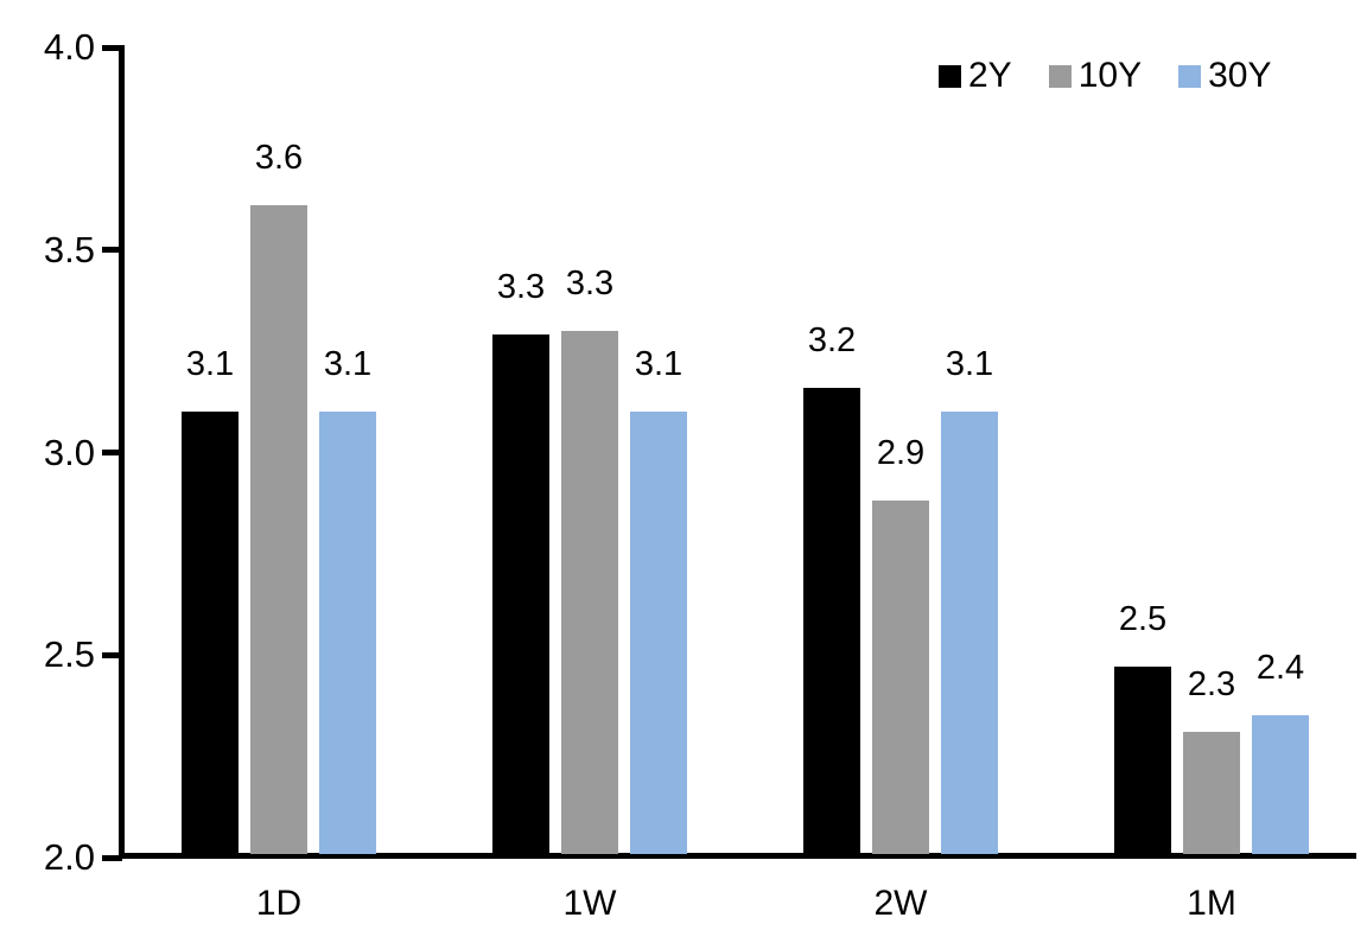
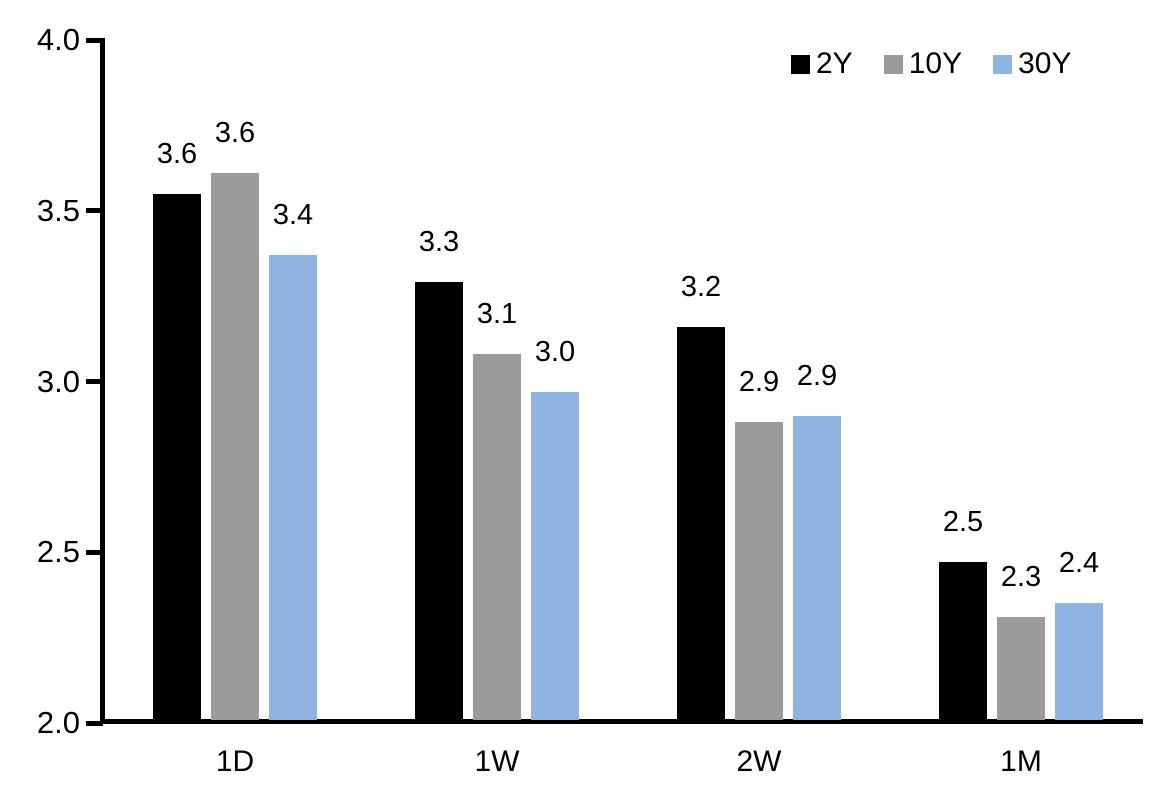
2Y/1D: 3.1 -> 3.6
30Y/1D: 3.1 -> 3.4
10Y/1W: 3.3 -> 3.1
30Y/1W: 3.1 -> 3.0
30Y/2W: 3.1 -> 2.9
